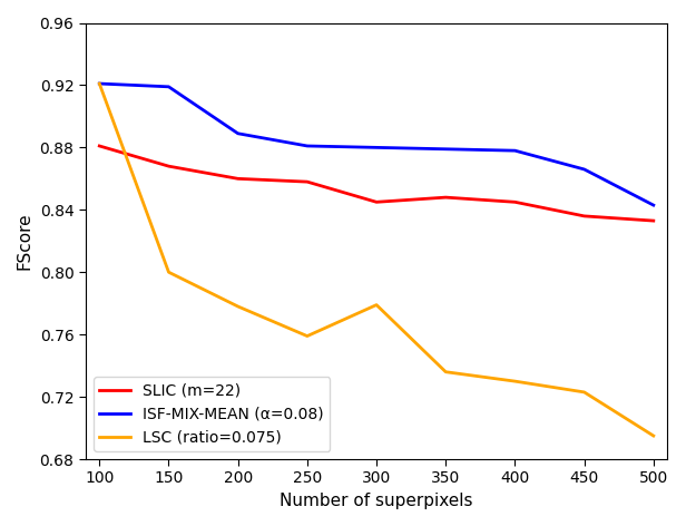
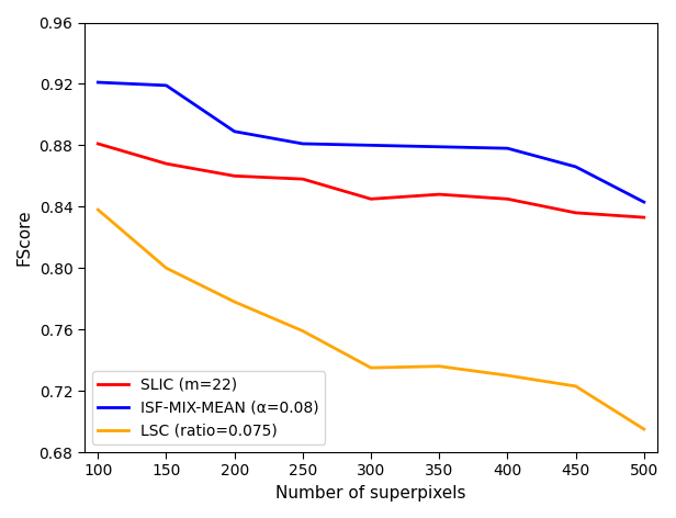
LSC (ratio=0.075)/100: 0.921 -> 0.838
LSC (ratio=0.075)/300: 0.779 -> 0.735
